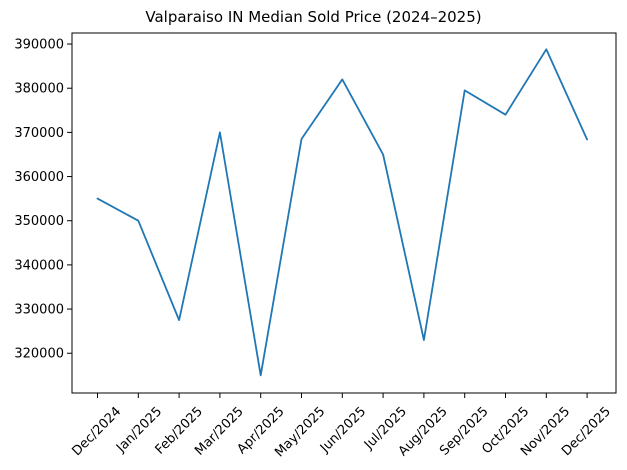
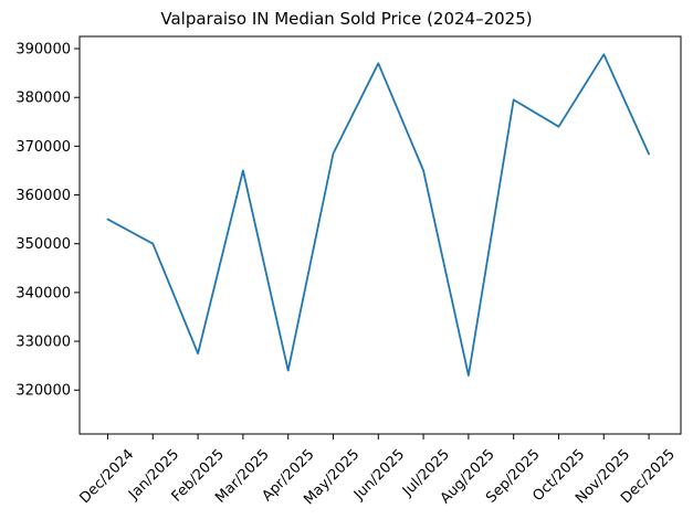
Mar/2025: 370000 -> 365000
Apr/2025: 315000 -> 324000
Jun/2025: 382000 -> 387000
